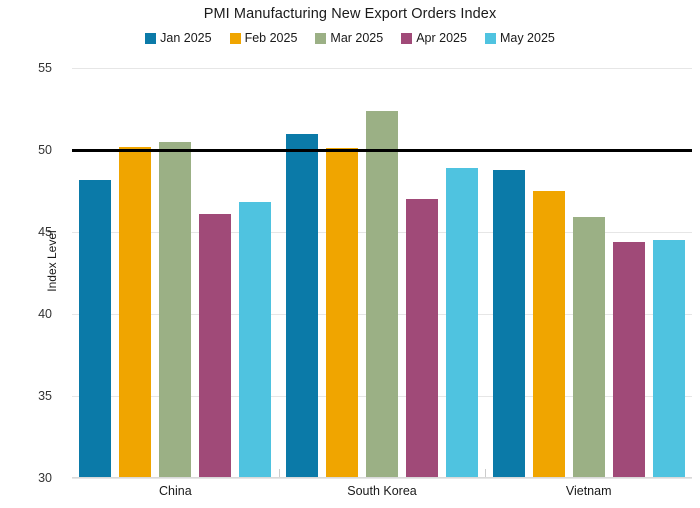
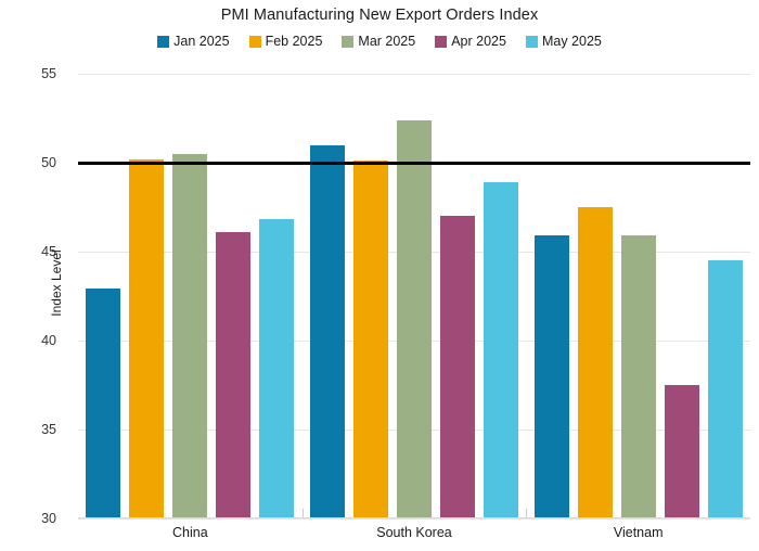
Jan 2025/China: 48.2 -> 42.9
Jan 2025/Vietnam: 48.8 -> 45.9
Apr 2025/Vietnam: 44.4 -> 37.5
